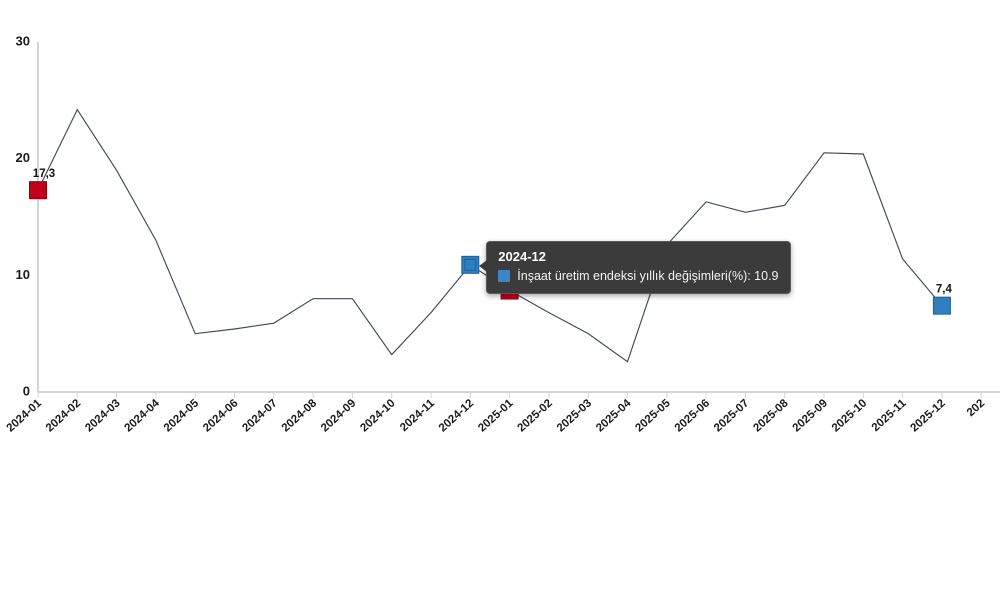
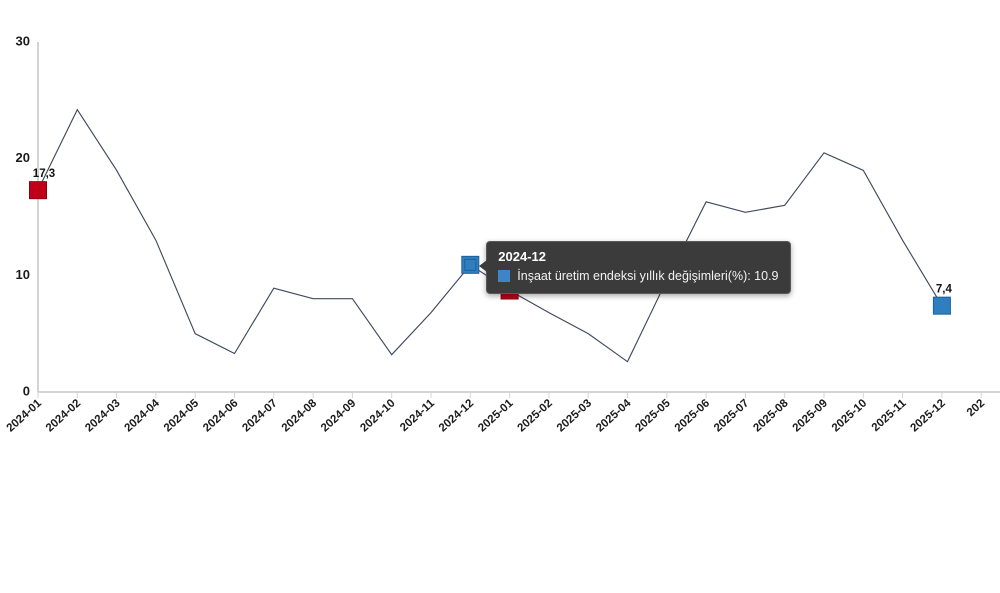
2024-06: 5.4 -> 3.3
2024-07: 5.9 -> 8.9
2025-05: 12.6 -> 9.6
2025-10: 20.4 -> 19.0
2025-11: 11.4 -> 13.0
